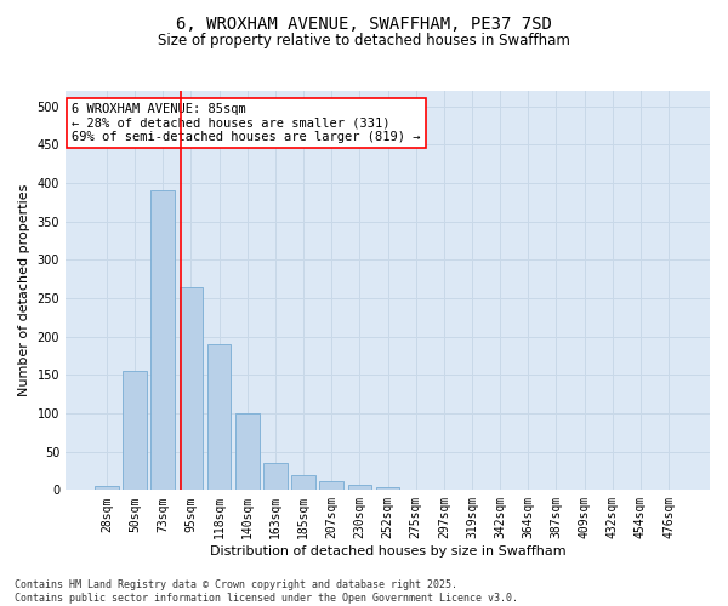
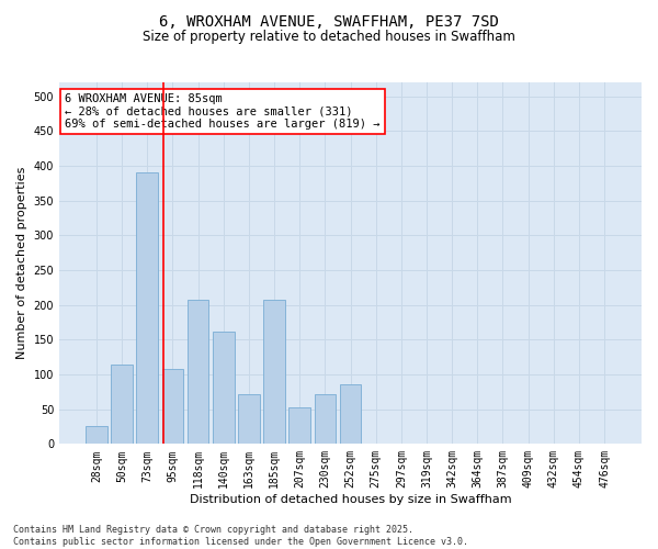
28sqm: 5 -> 26
50sqm: 155 -> 114
95sqm: 265 -> 108
118sqm: 190 -> 208
140sqm: 100 -> 162
163sqm: 35 -> 72
185sqm: 20 -> 208
207sqm: 11 -> 52
230sqm: 7 -> 72
252sqm: 3 -> 86
